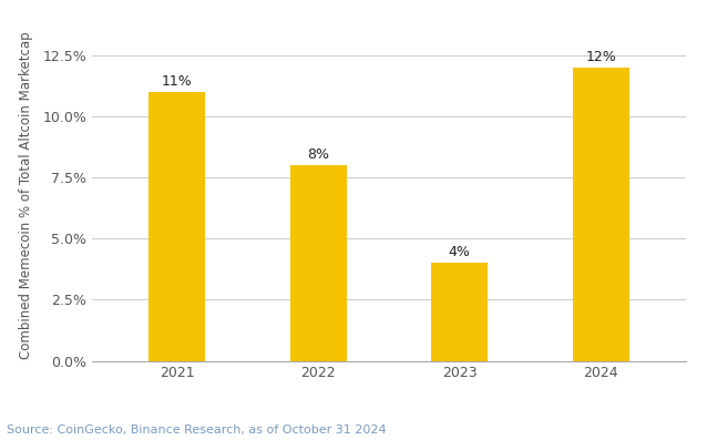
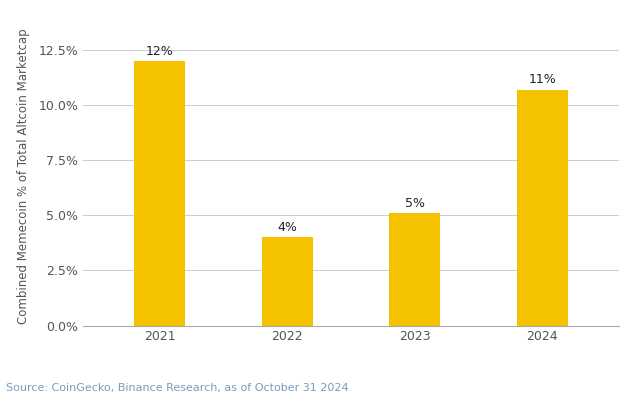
2021: 11% -> 12%
2022: 8% -> 4%
2023: 4% -> 5%
2024: 12% -> 11%
